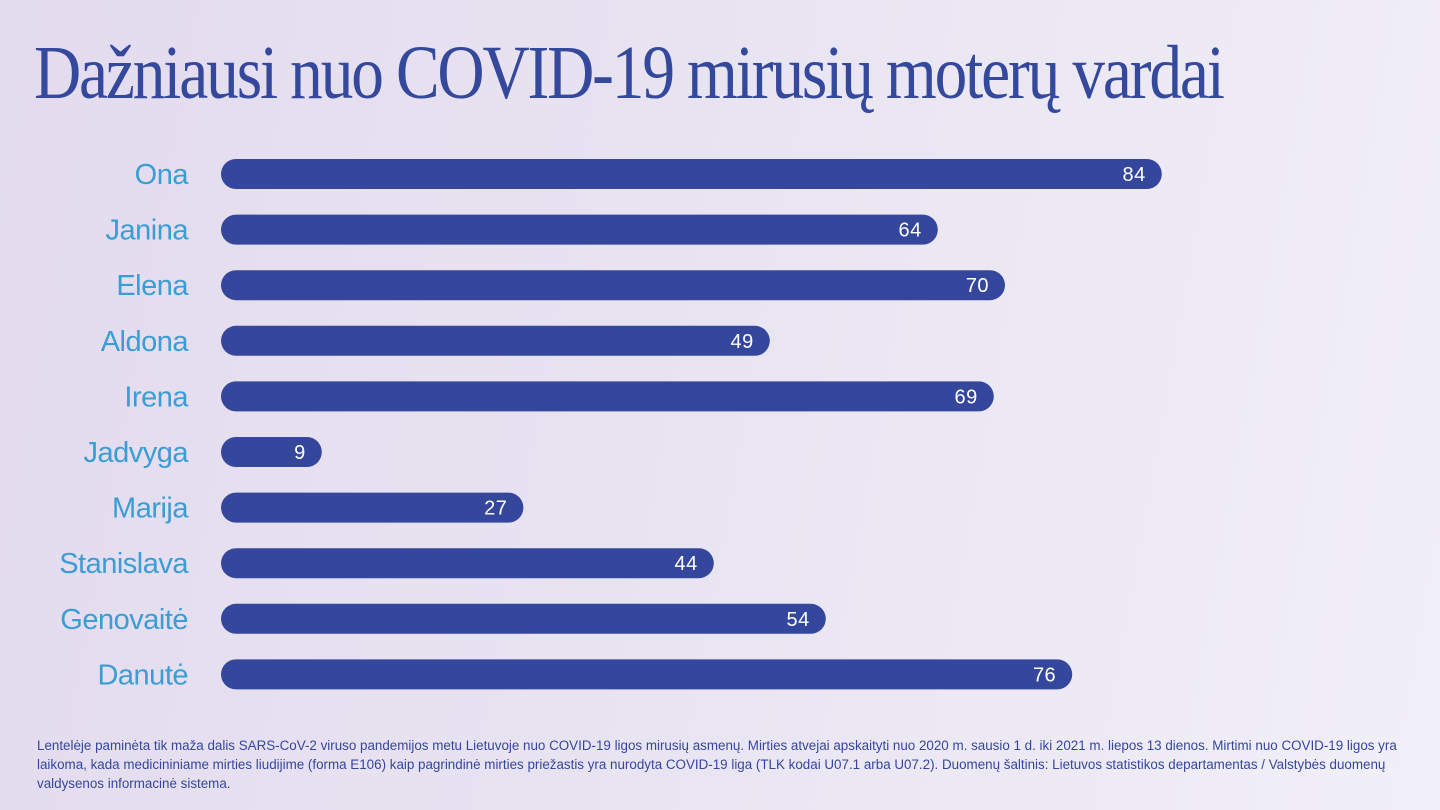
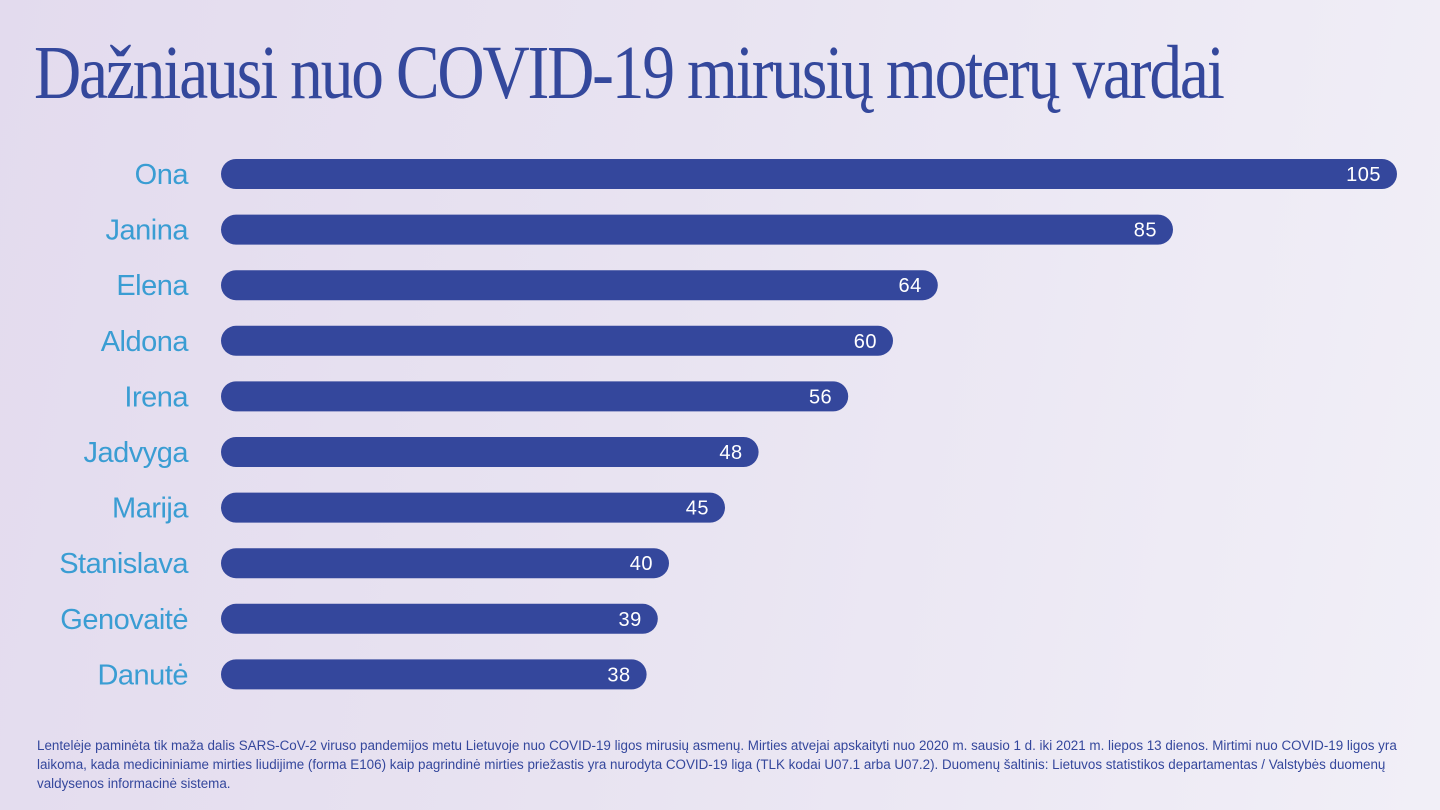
Ona: 84 -> 105
Janina: 64 -> 85
Elena: 70 -> 64
Aldona: 49 -> 60
Irena: 69 -> 56
Jadvyga: 9 -> 48
Marija: 27 -> 45
Stanislava: 44 -> 40
Genovaitė: 54 -> 39
Danutė: 76 -> 38
